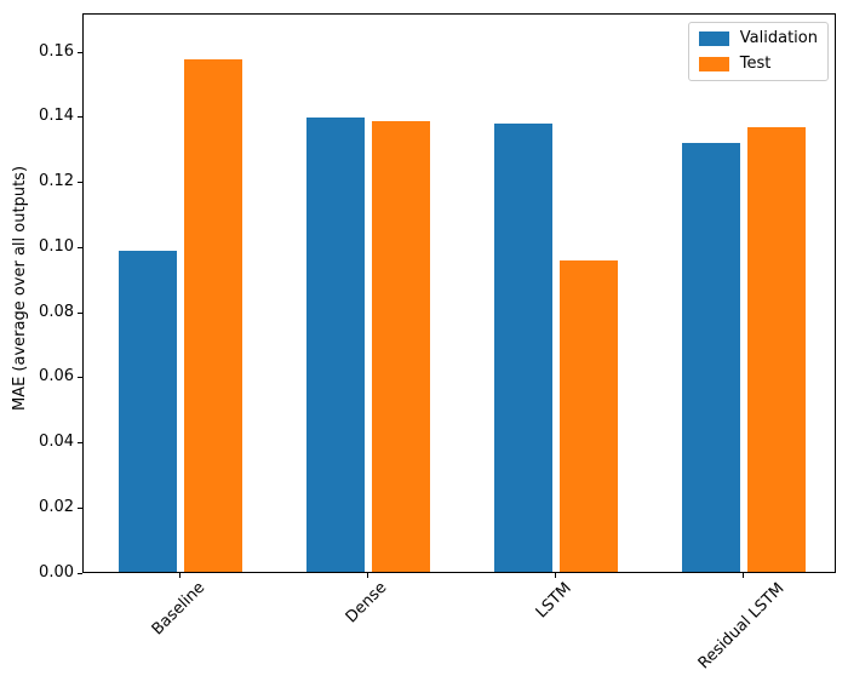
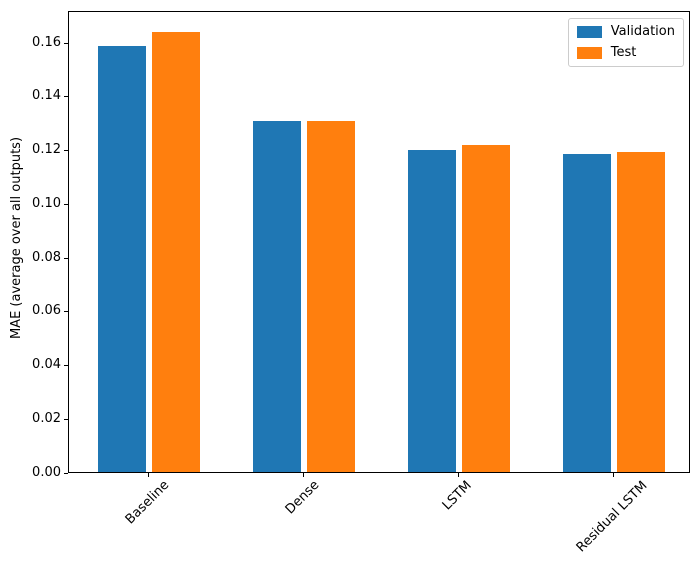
Validation/Baseline: 0.099 -> 0.159
Test/Baseline: 0.158 -> 0.164
Validation/Dense: 0.140 -> 0.131
Test/Dense: 0.139 -> 0.131
Validation/LSTM: 0.138 -> 0.120
Test/LSTM: 0.096 -> 0.122
Validation/Residual LSTM: 0.132 -> 0.119
Test/Residual LSTM: 0.137 -> 0.120
